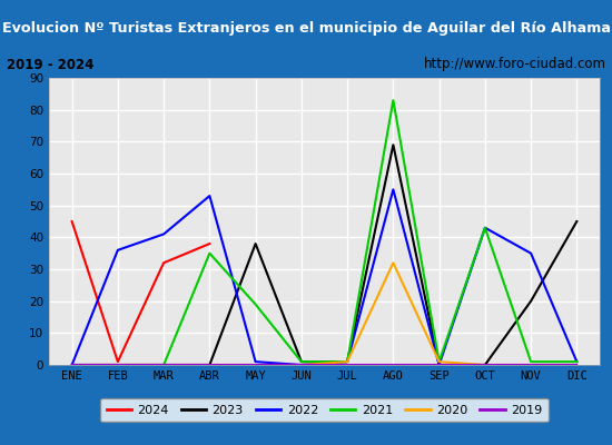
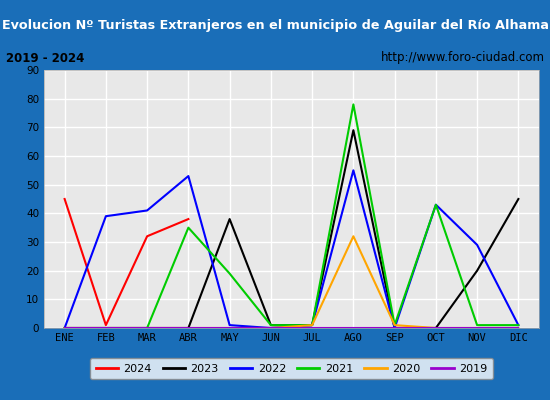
2022/FEB: 36 -> 39
2021/AGO: 83 -> 78
2022/NOV: 35 -> 29
